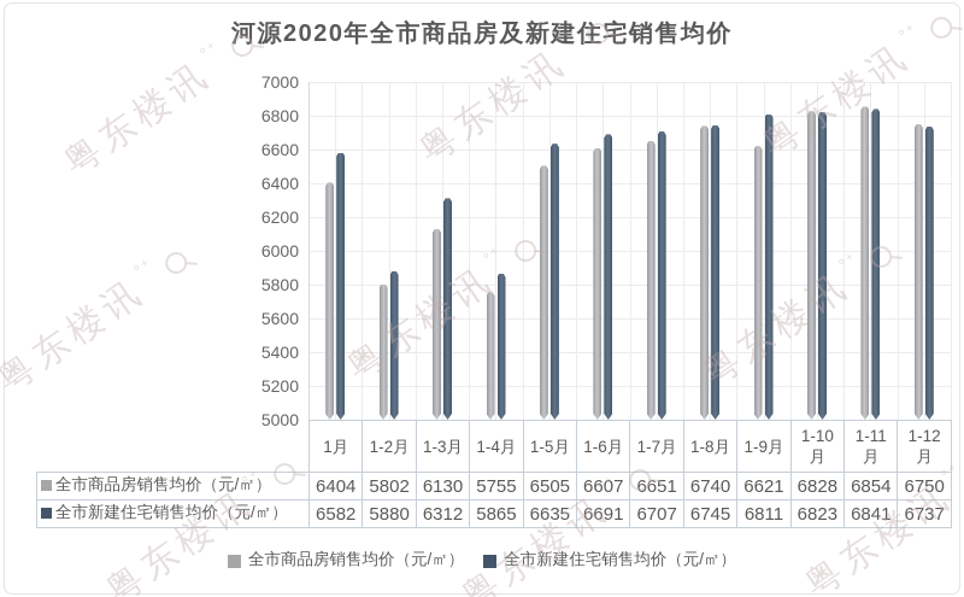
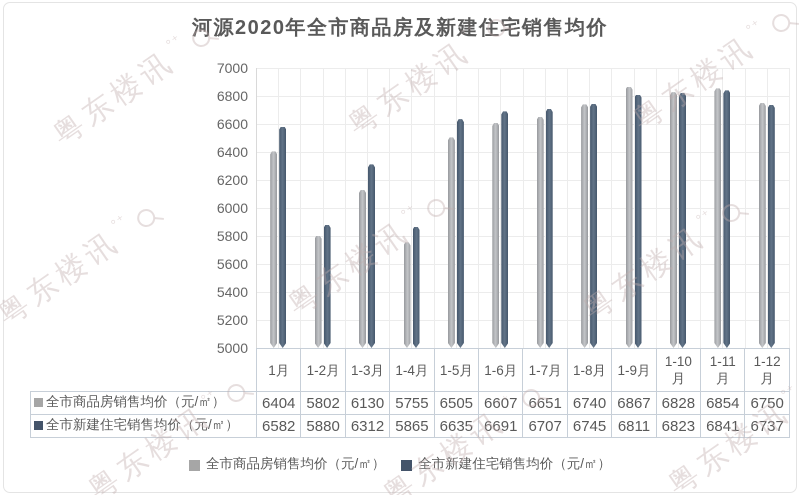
全市商品房销售均价（元/㎡）/1-9月: 6621 -> 6867
